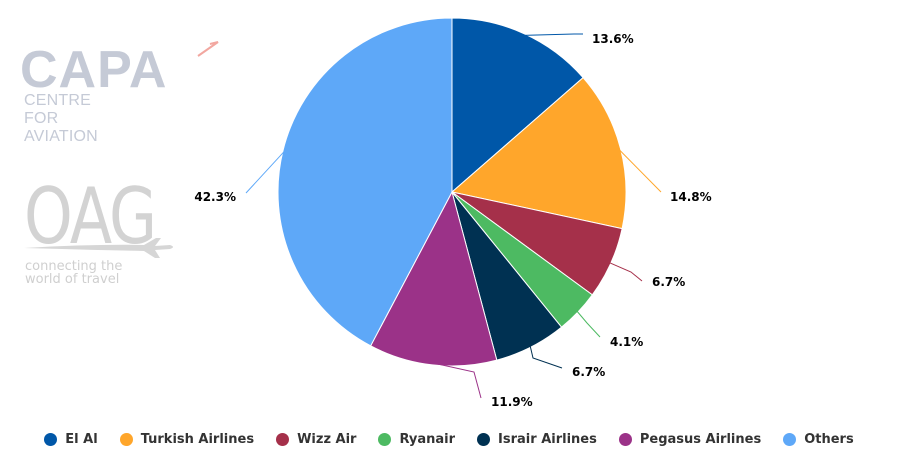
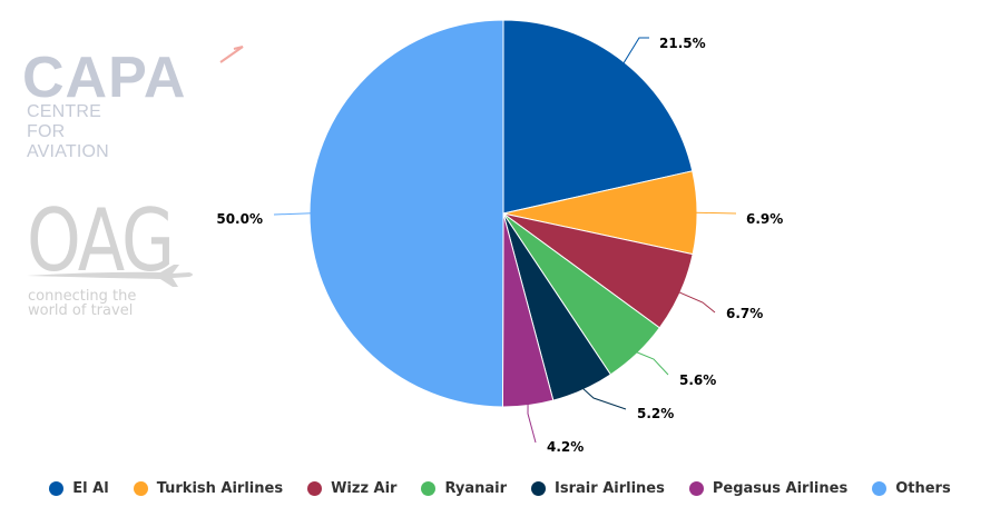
El Al: 13.6% -> 21.5%
Turkish Airlines: 14.8% -> 6.9%
Ryanair: 4.1% -> 5.6%
Israir Airlines: 6.7% -> 5.2%
Pegasus Airlines: 11.9% -> 4.2%
Others: 42.3% -> 50.0%
